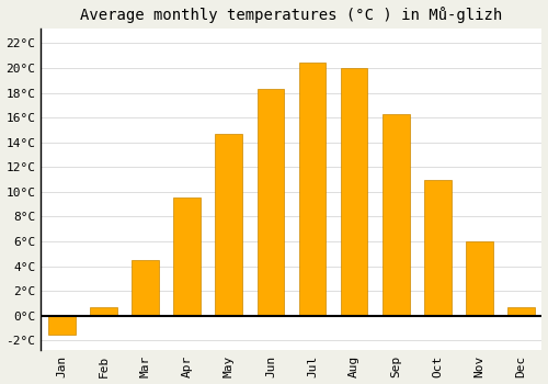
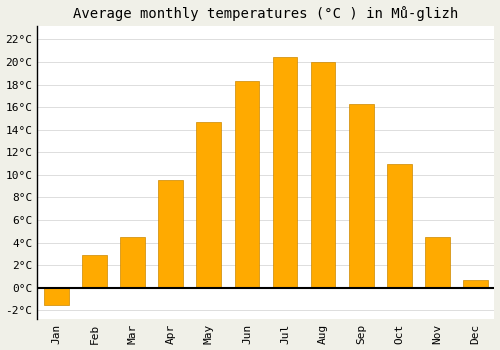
Feb: 0.7°C -> 2.9°C
Nov: 6.0°C -> 4.5°C
